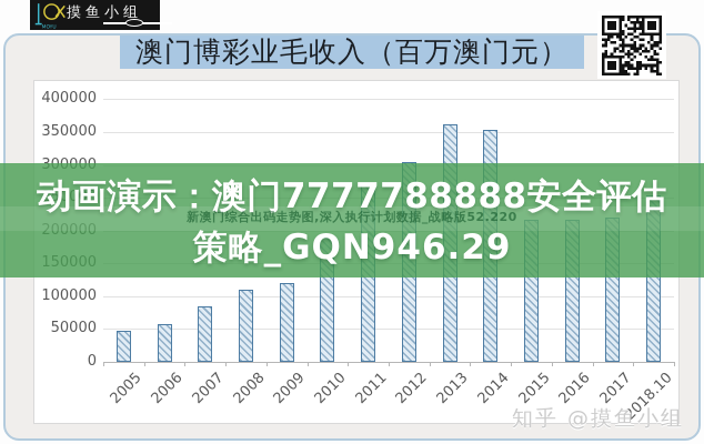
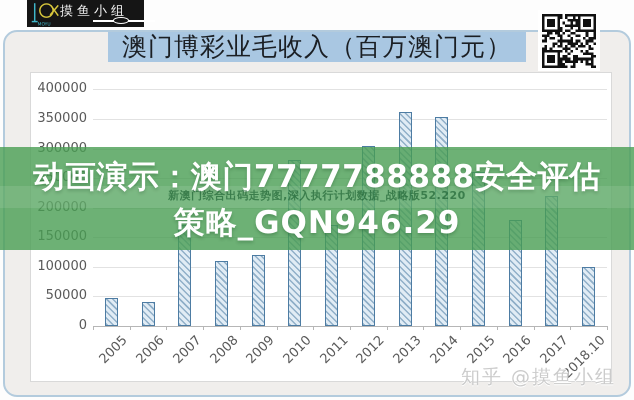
2006: 60000 -> 40000
2007: 80000 -> 170000
2010: 190000 -> 280000
2011: 270000 -> 170000
2015: 220000 -> 260000
2016: 220000 -> 180000
2018.10: 250000 -> 100000
